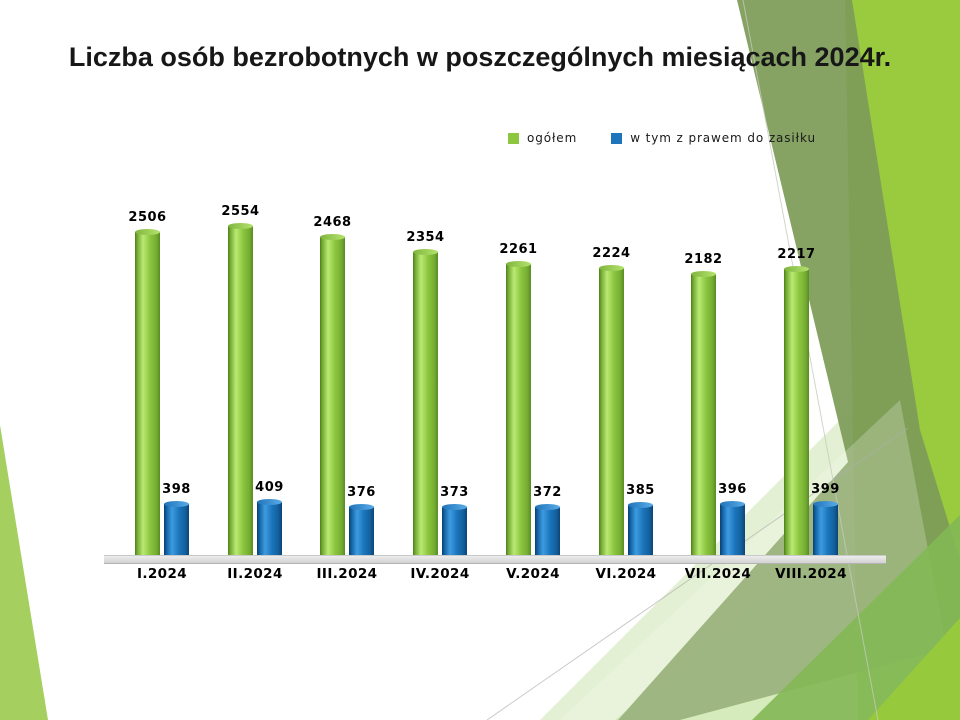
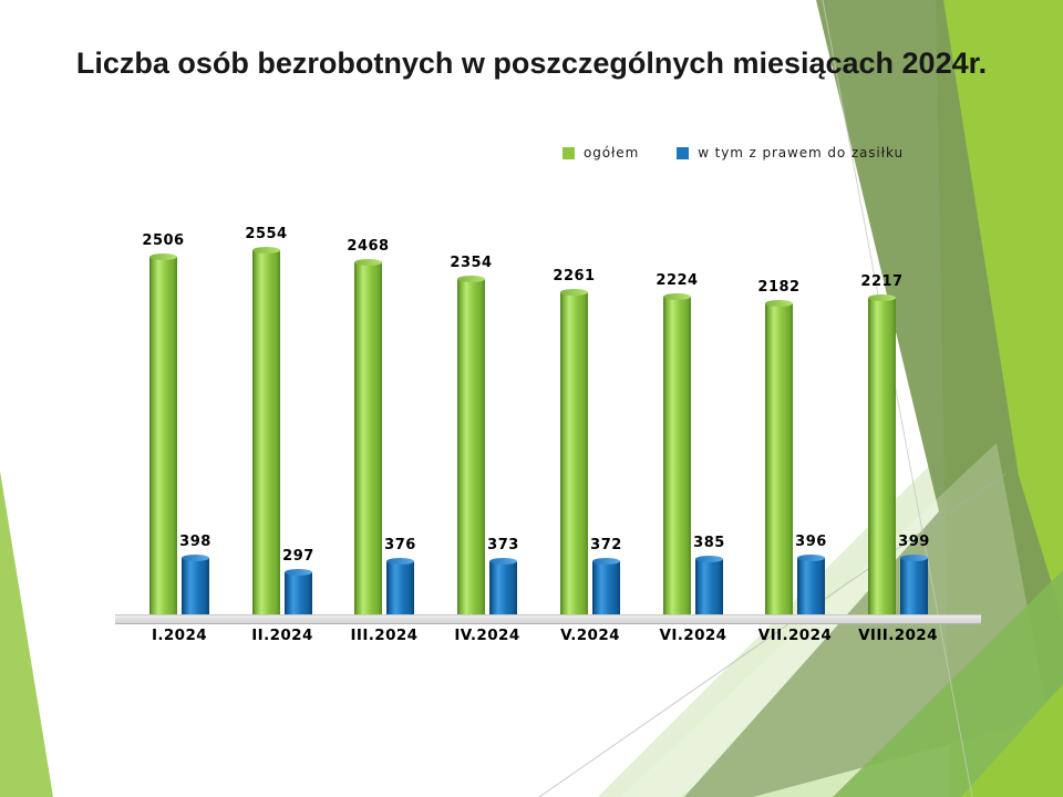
w tym z prawem do zasiłku/II.2024: 409 -> 297
